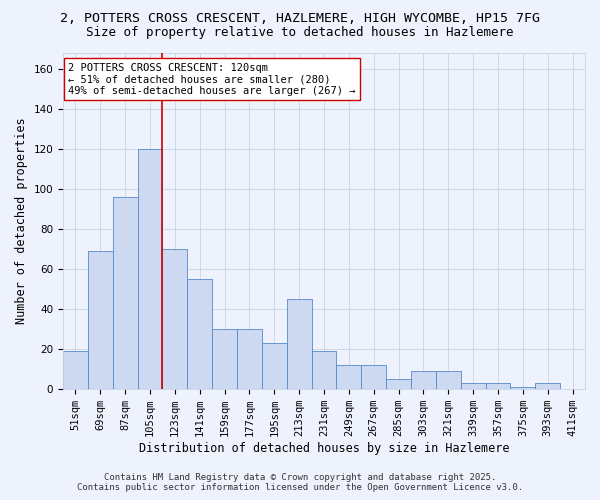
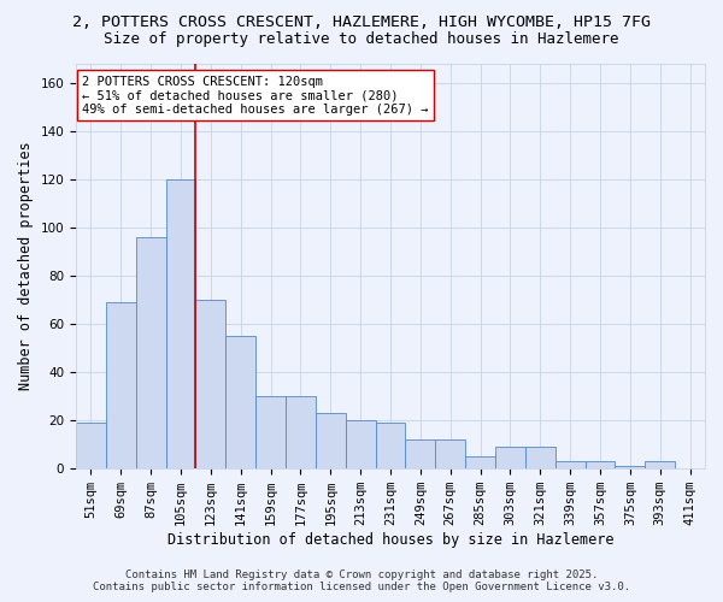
213sqm: 45 -> 20
